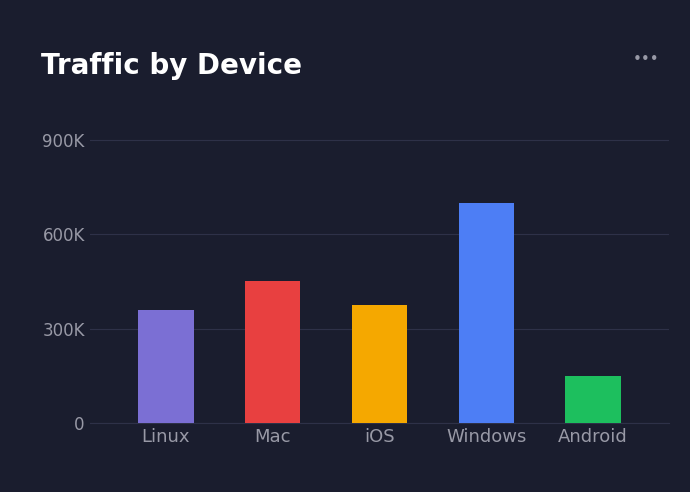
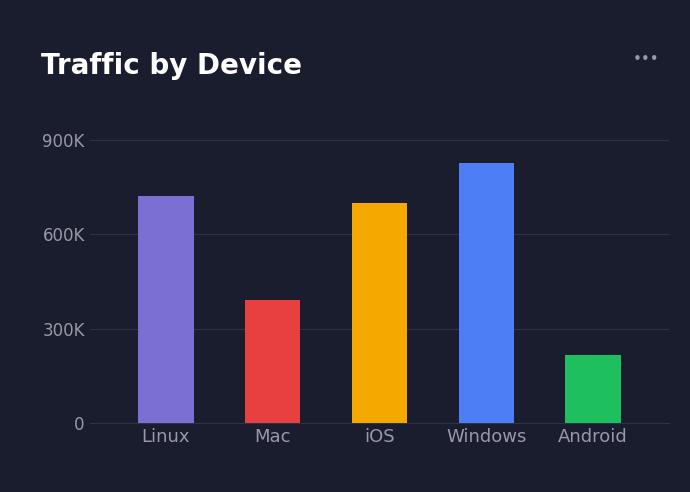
Linux: 360K -> 720K
Mac: 450K -> 390K
iOS: 375K -> 700K
Windows: 700K -> 825K
Android: 150K -> 215K
